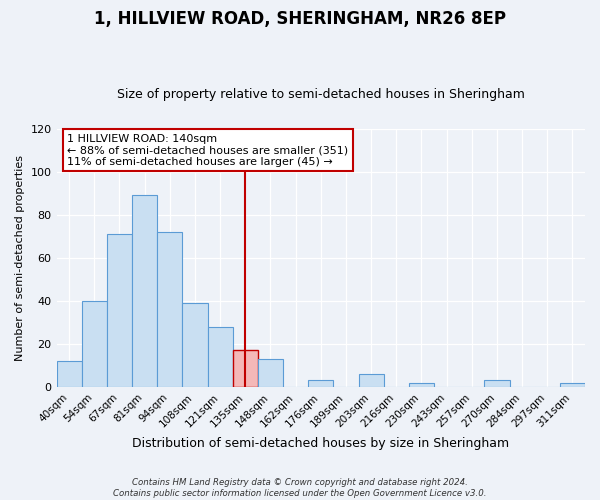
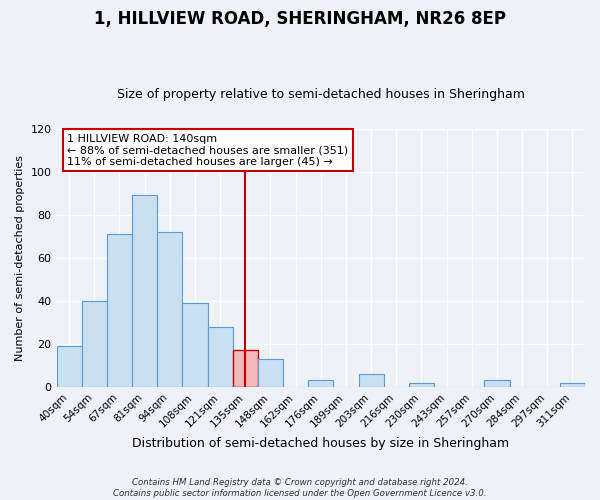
40sqm: 12 -> 19
